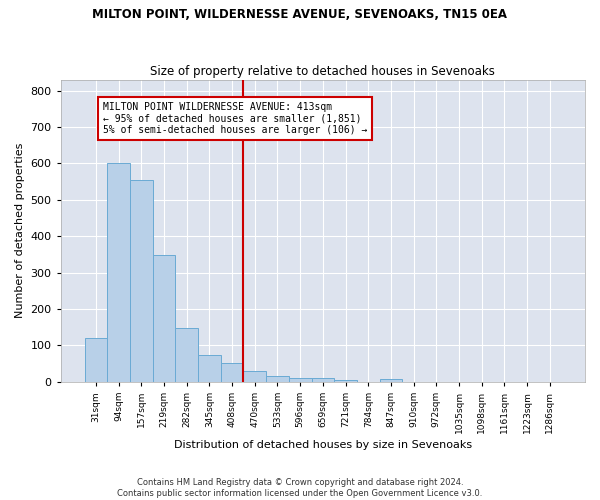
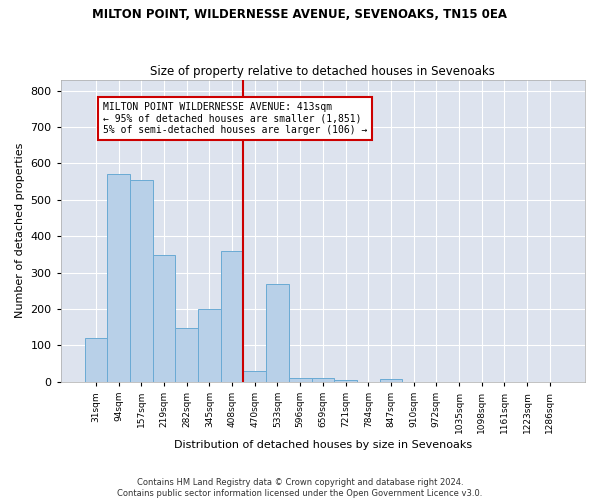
94sqm: 600 -> 570
345sqm: 75 -> 200
408sqm: 52 -> 360
533sqm: 15 -> 270
